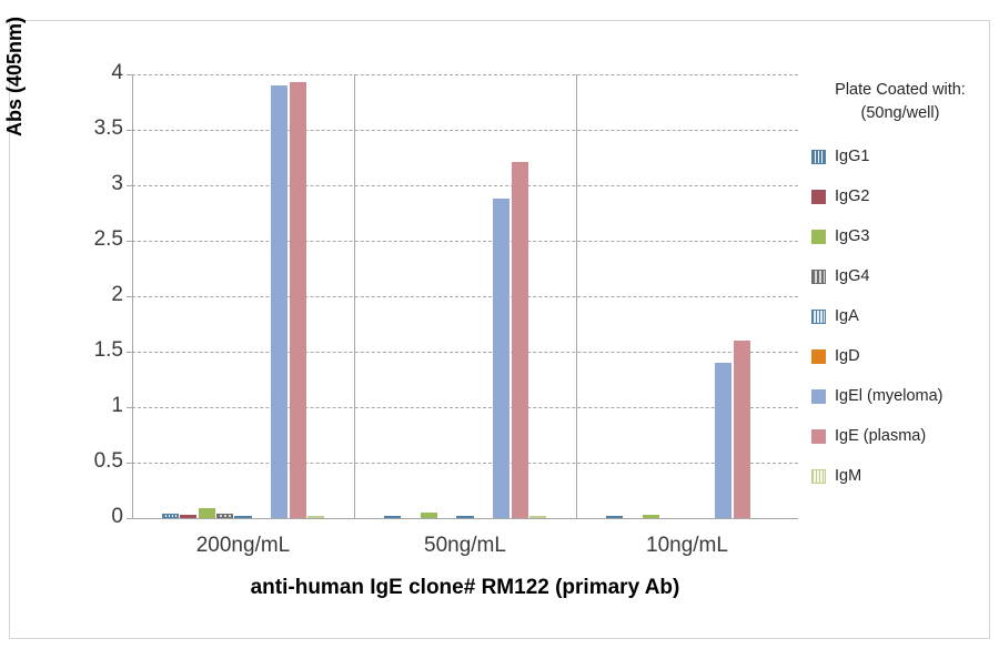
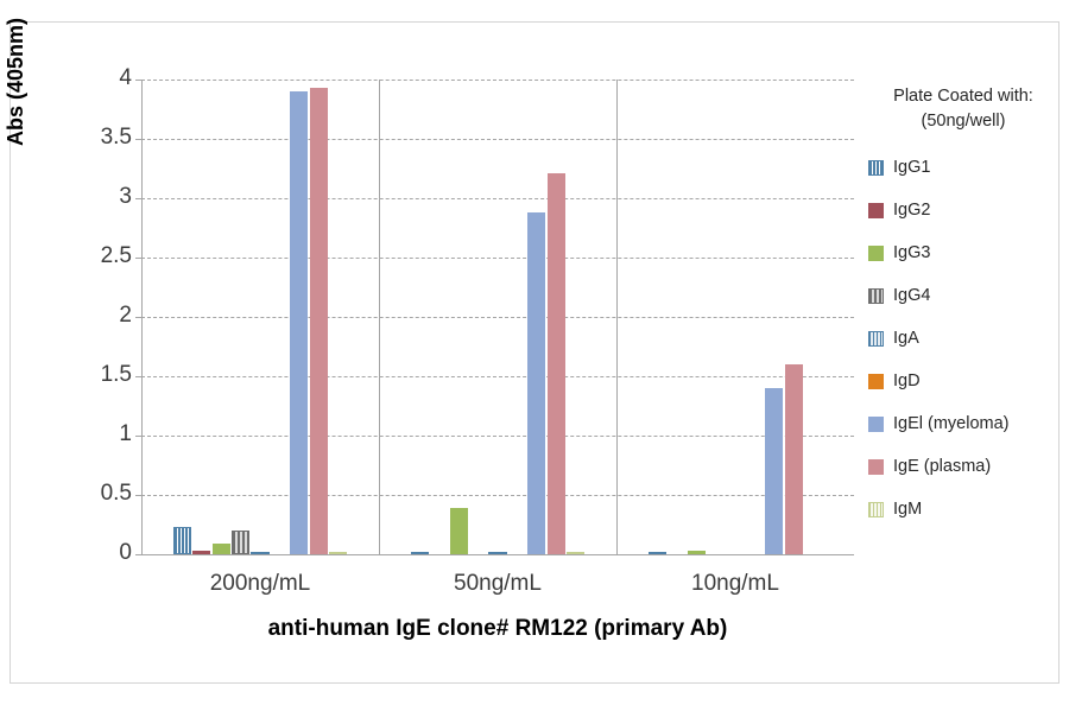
IgG1/200ng/mL: 0.04 -> 0.23
IgG4/200ng/mL: 0.04 -> 0.20
IgG3/50ng/mL: 0.05 -> 0.39
